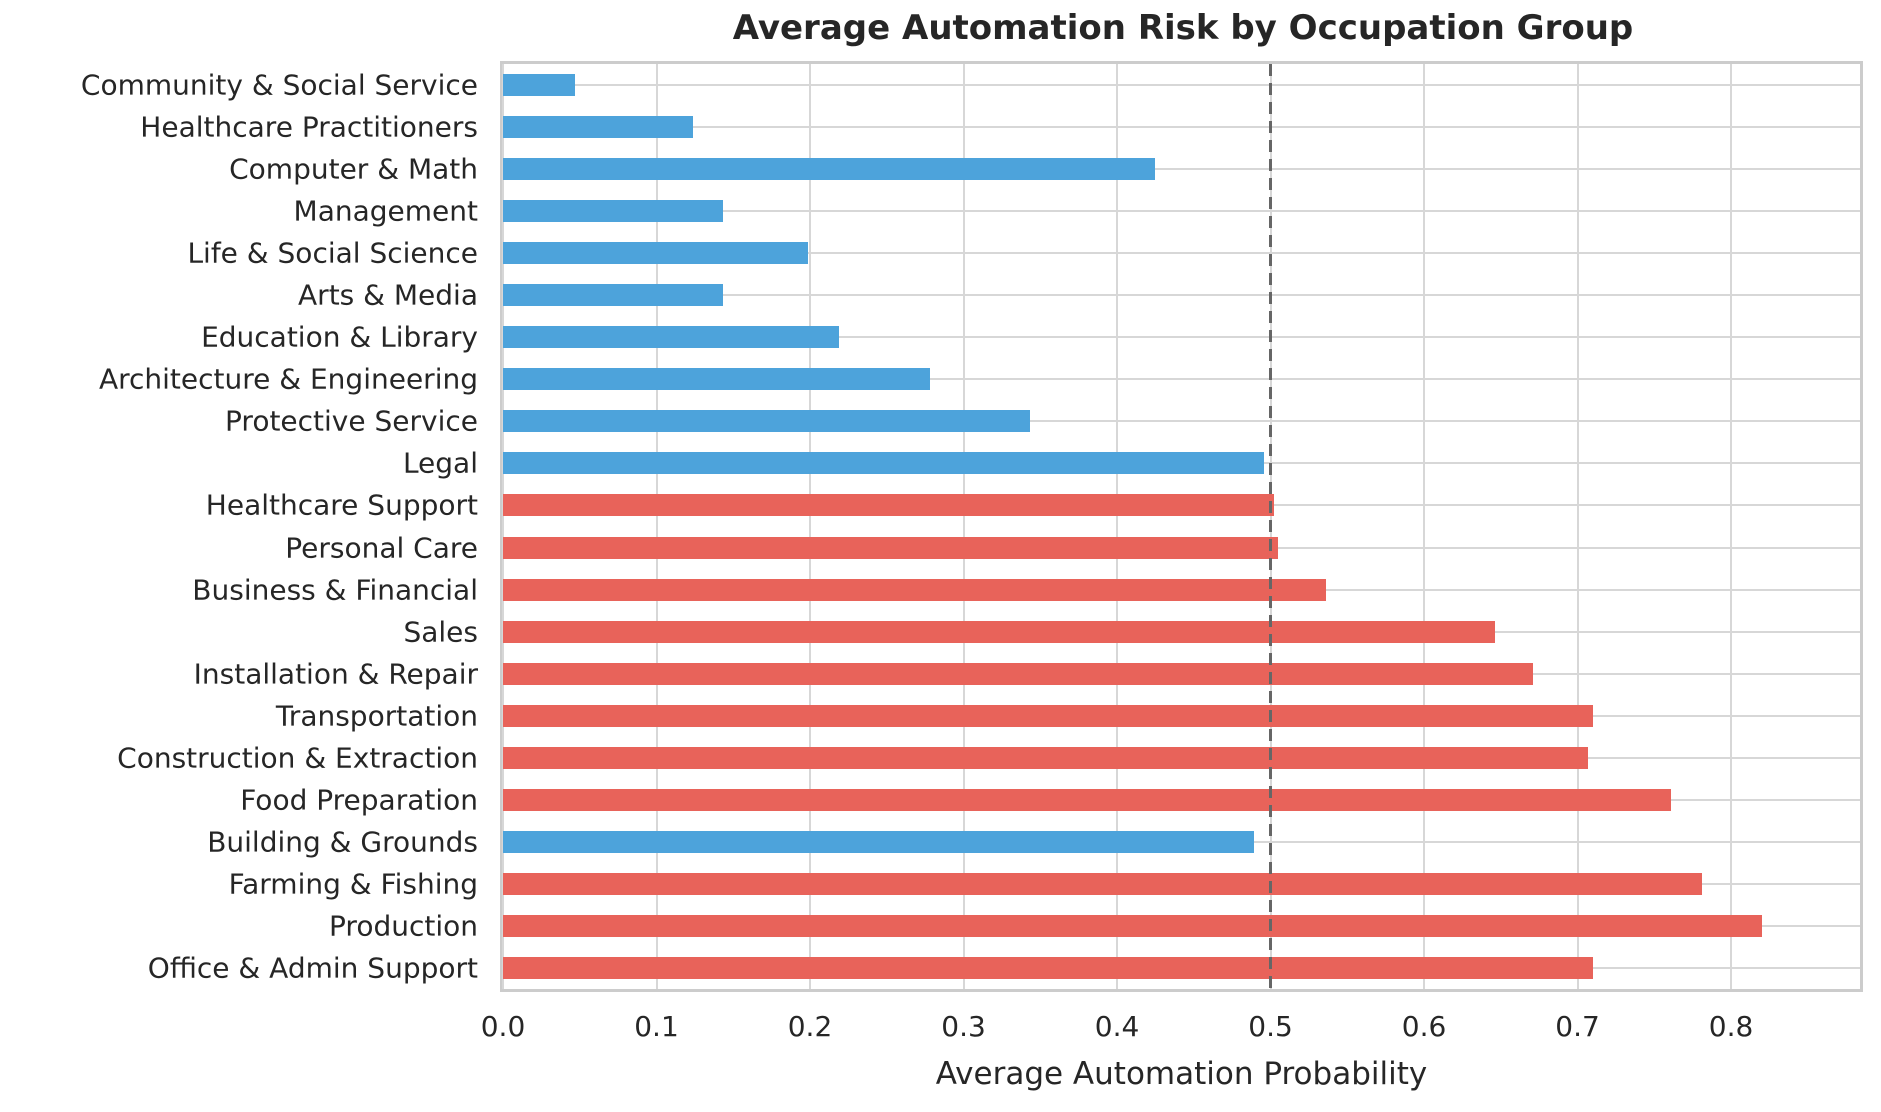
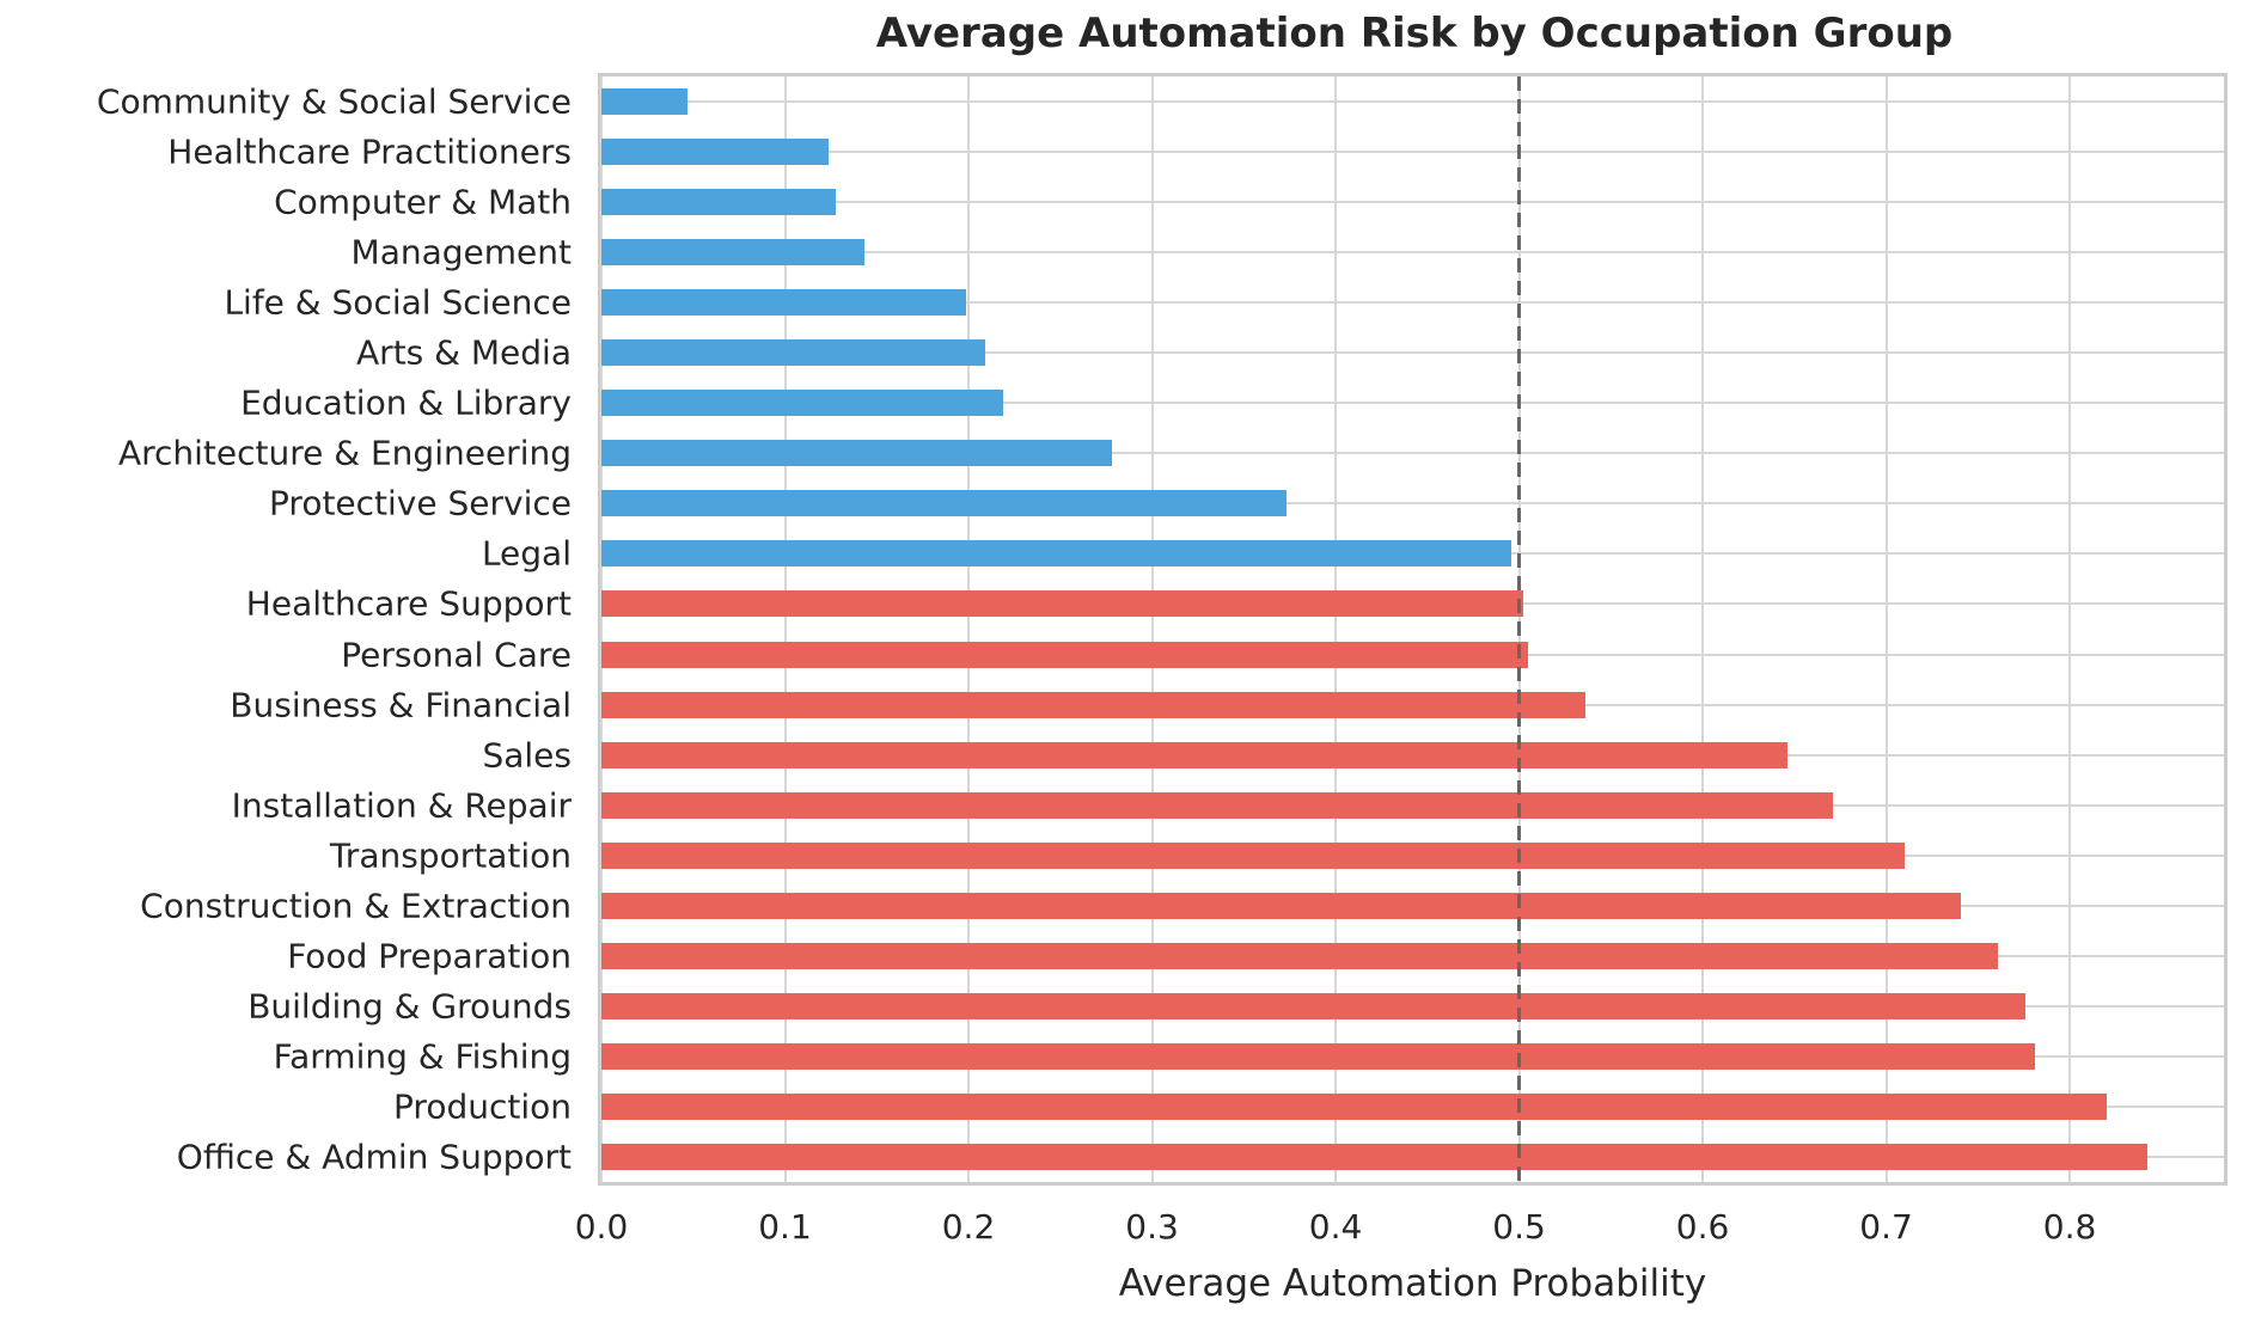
Computer & Math: 0.425 -> 0.128
Arts & Media: 0.143 -> 0.209
Protective Service: 0.343 -> 0.373
Construction & Extraction: 0.707 -> 0.741
Building & Grounds: 0.489 -> 0.776
Office & Admin Support: 0.710 -> 0.842
